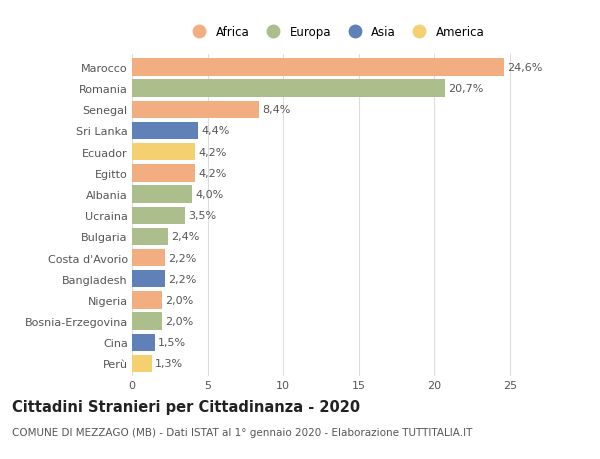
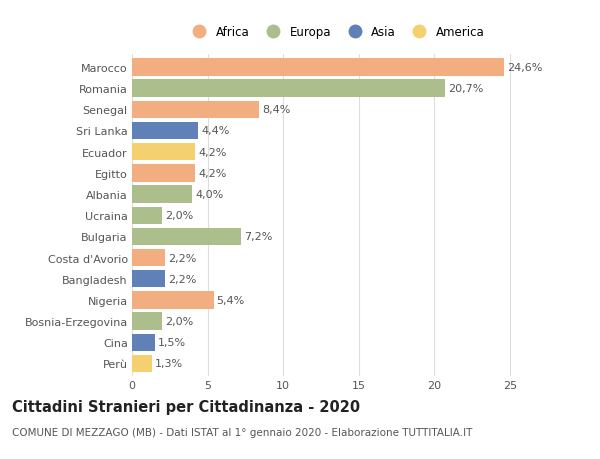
Ucraina: 3,5% -> 2,0%
Bulgaria: 2,4% -> 7,2%
Nigeria: 2,0% -> 5,4%
